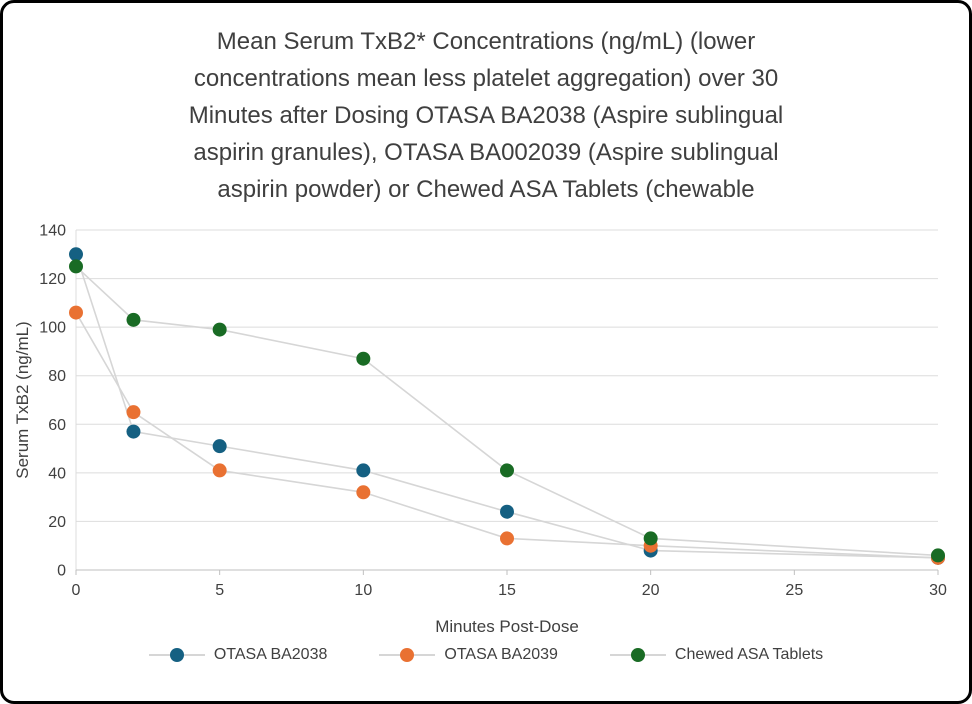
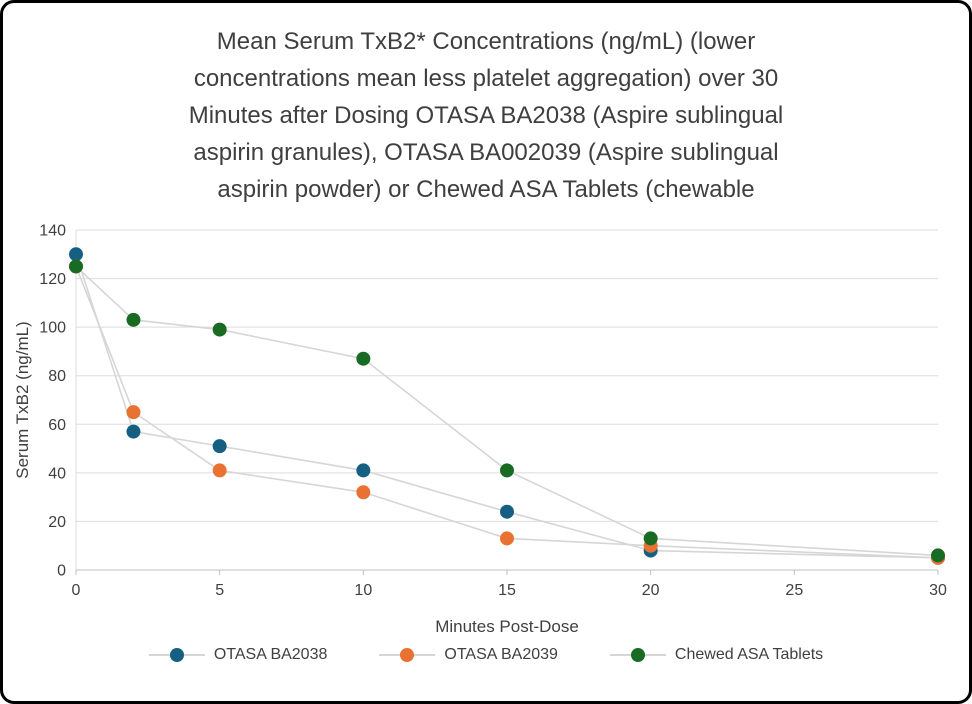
OTASA BA2039/0: 106 -> 125
